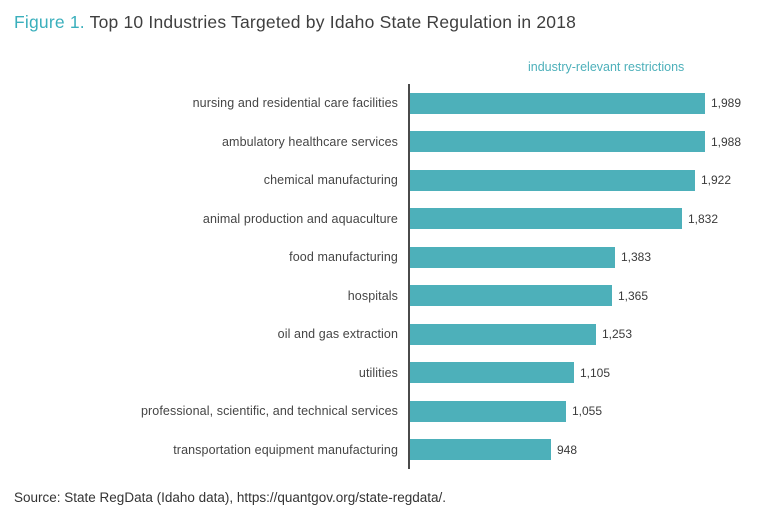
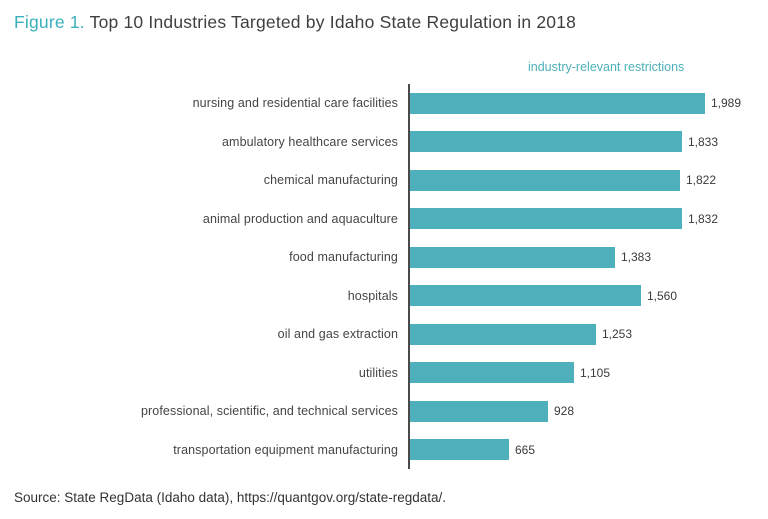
ambulatory healthcare services: 1,988 -> 1,833
chemical manufacturing: 1,922 -> 1,822
hospitals: 1,365 -> 1,560
professional, scientific, and technical services: 1,055 -> 928
transportation equipment manufacturing: 948 -> 665
